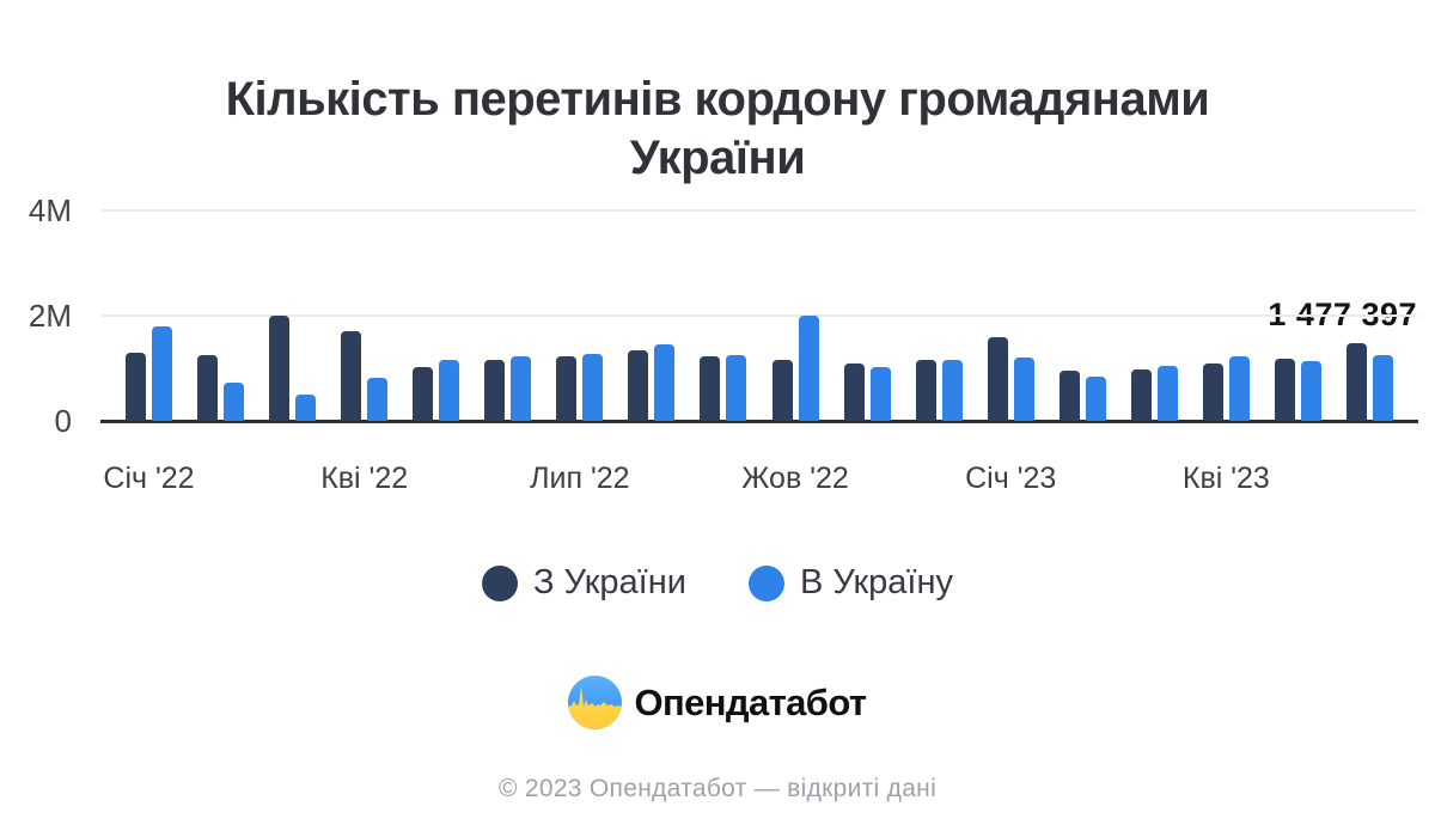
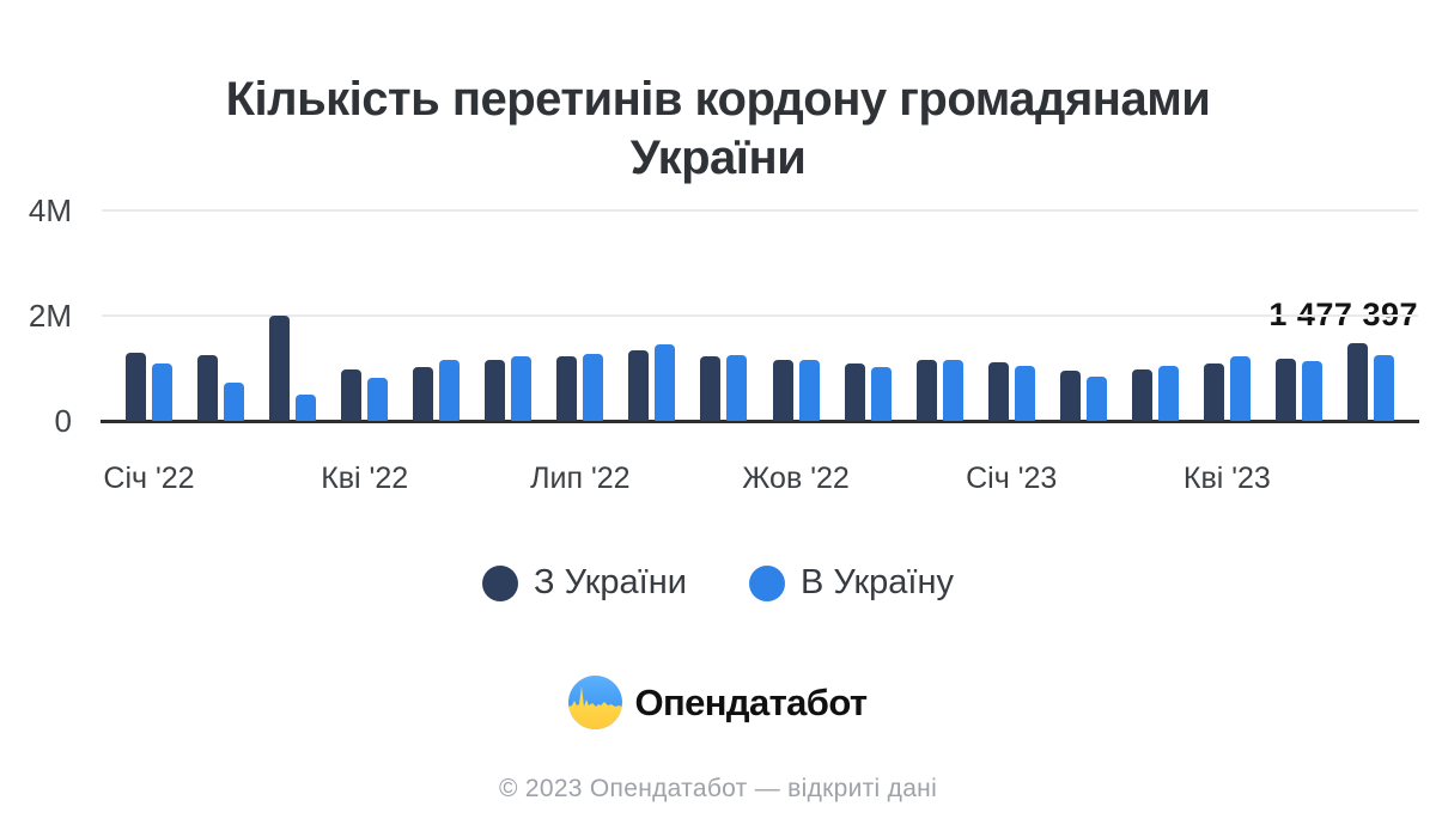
В Україну/Січ '22: 1.8M -> 1.1M
З України/Кві '22: 1.7M -> 1.0M
В Україну/Жов '22: 2.0M -> 1.2M
З України/Січ '23: 1.6M -> 1.1M
В Україну/Січ '23: 1.2M -> 1.0M
